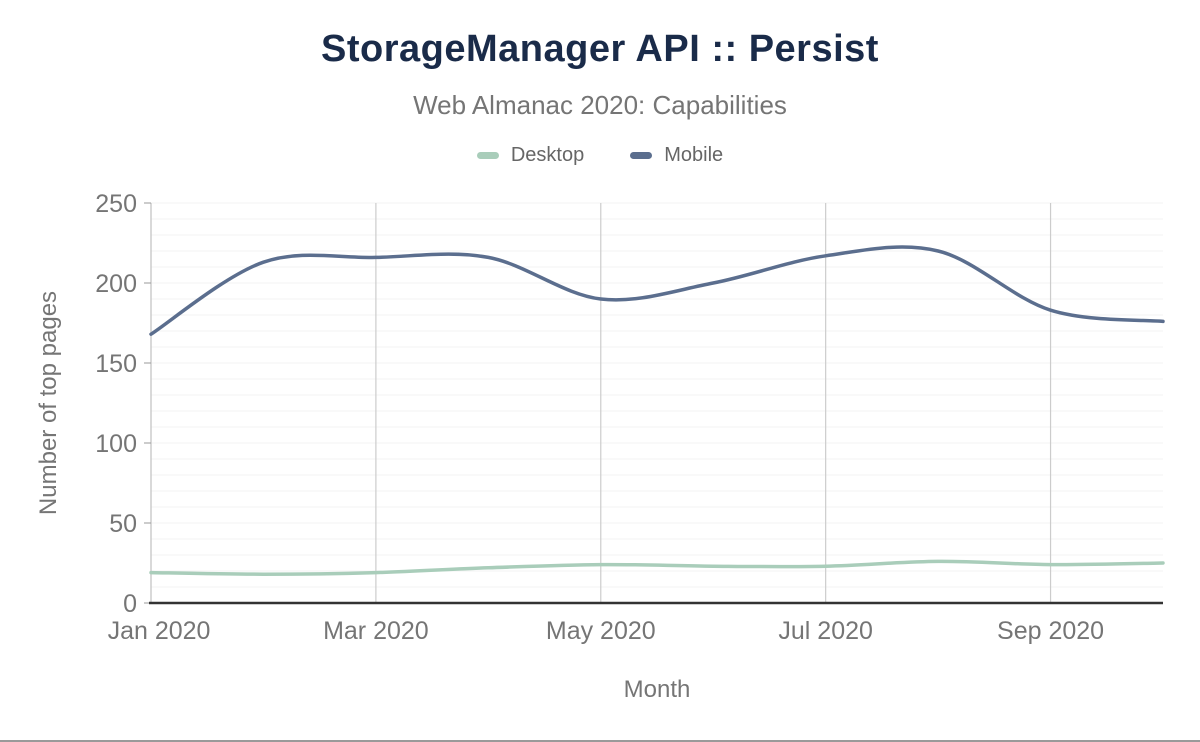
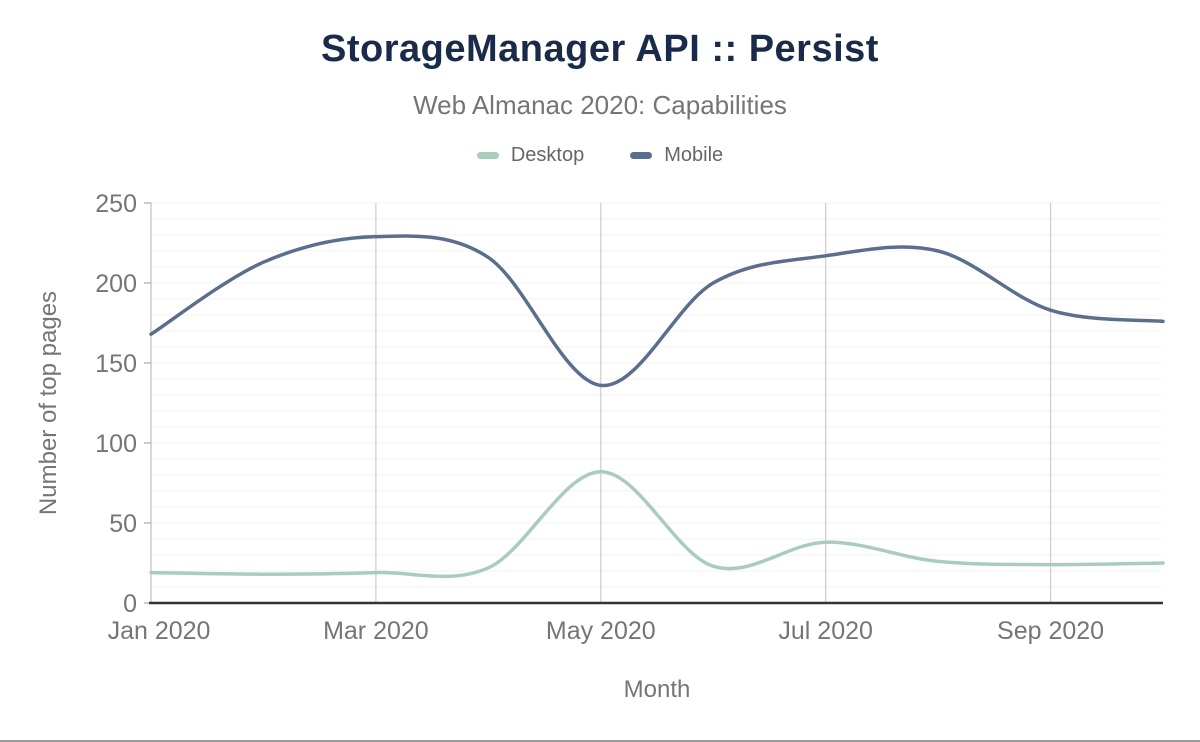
Mobile/Mar 2020: 216 -> 229
Desktop/May 2020: 24 -> 82
Mobile/May 2020: 190 -> 136
Desktop/Jul 2020: 23 -> 38
